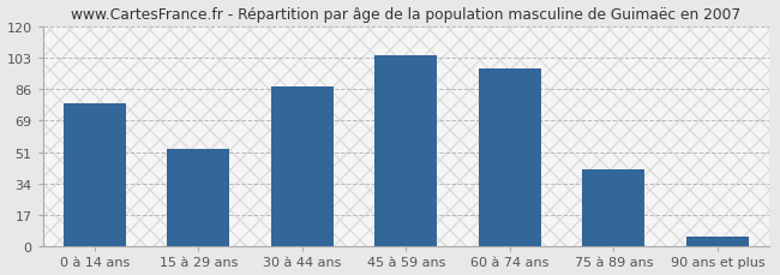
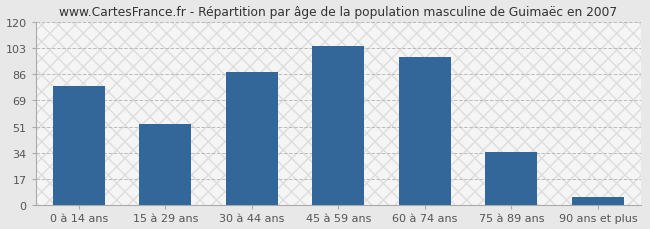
75 à 89 ans: 42 -> 35
